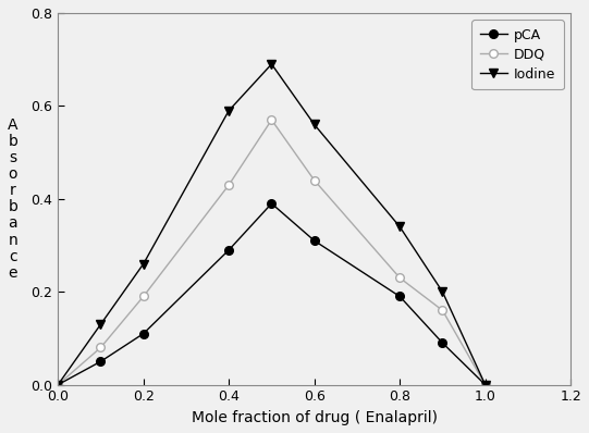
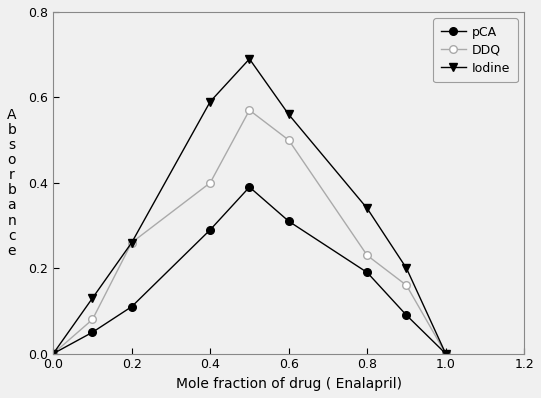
DDQ/0.2: 0.19 -> 0.26
DDQ/0.4: 0.43 -> 0.40
DDQ/0.6: 0.44 -> 0.50
